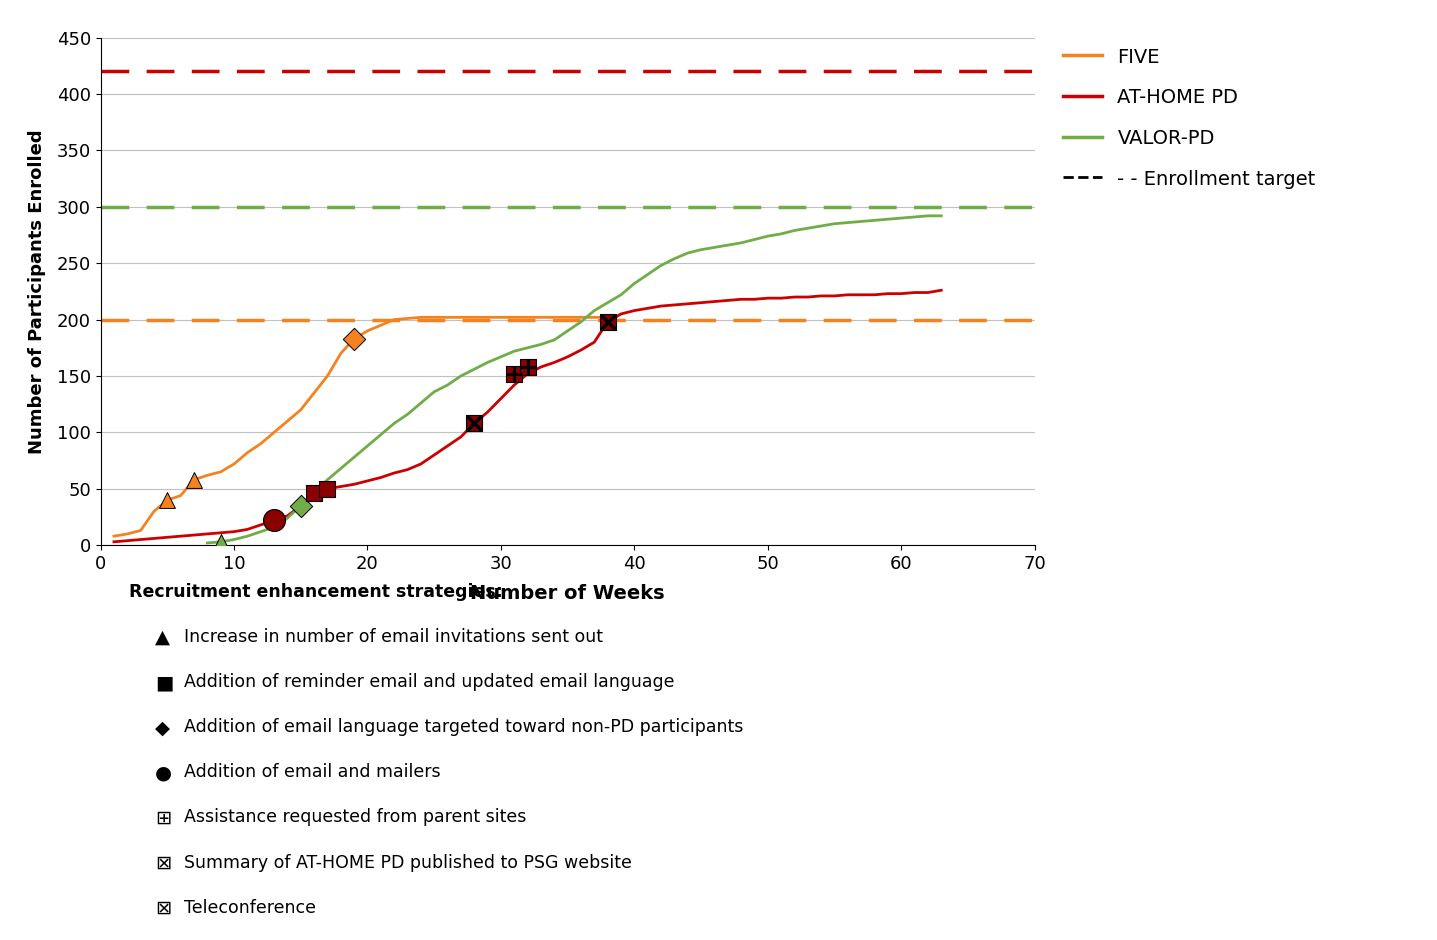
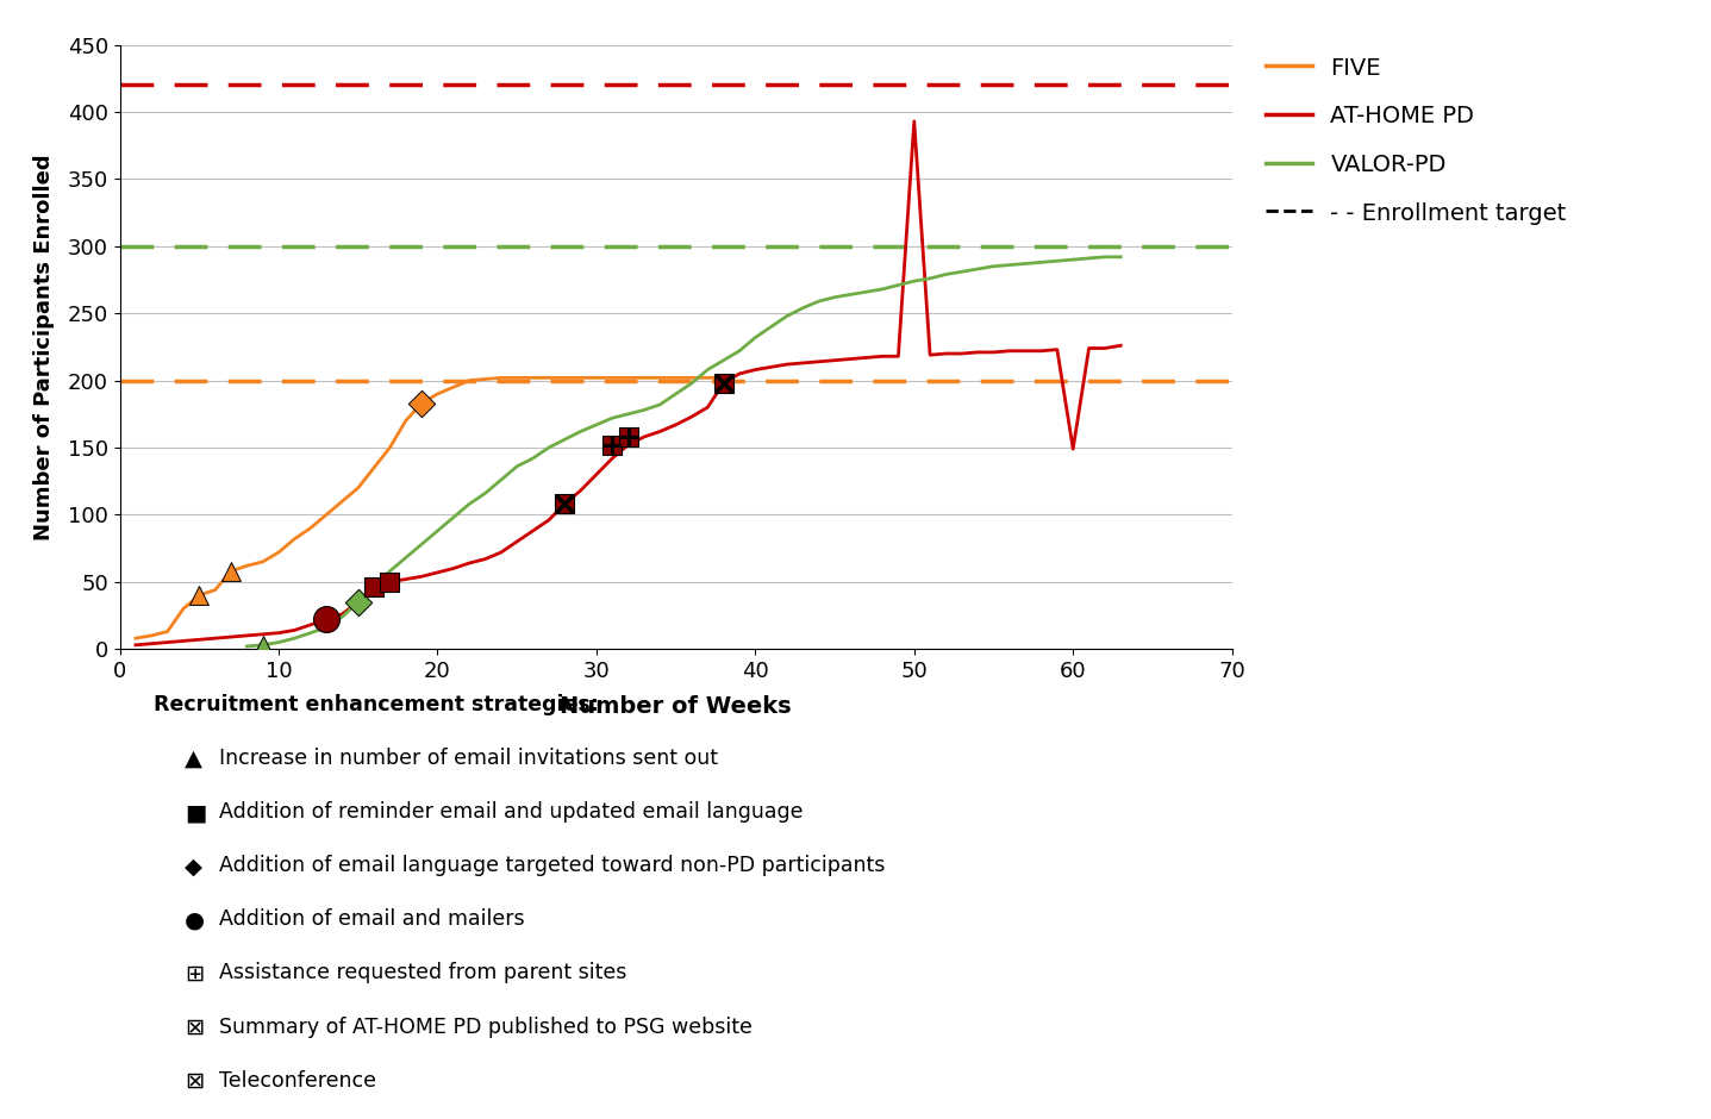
AT-HOME PD/50: 219 -> 393
AT-HOME PD/60: 223 -> 149
